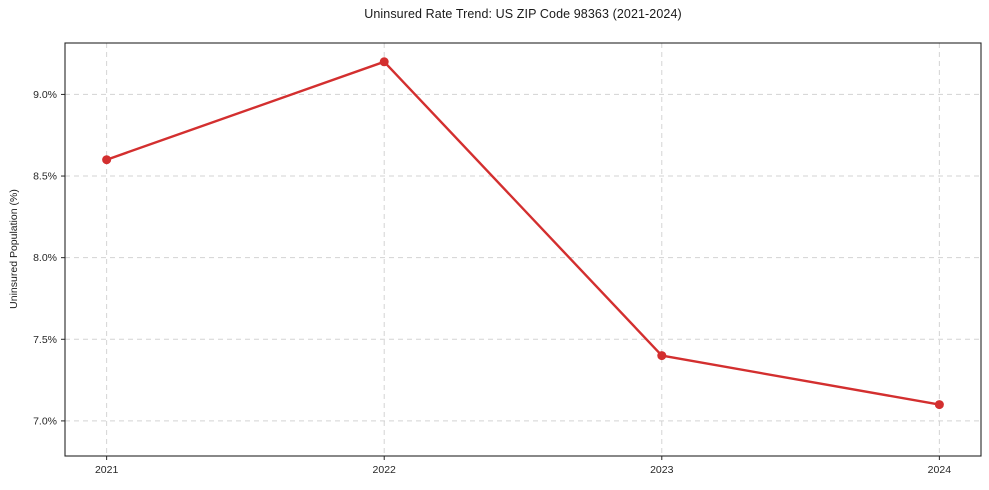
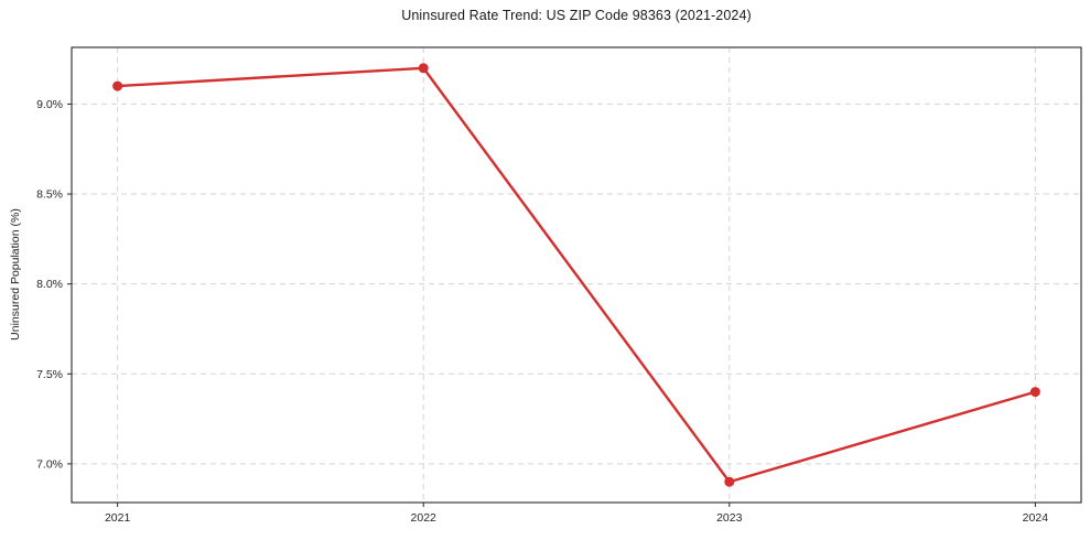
2021: 8.6% -> 9.1%
2023: 7.4% -> 6.9%
2024: 7.1% -> 7.4%
